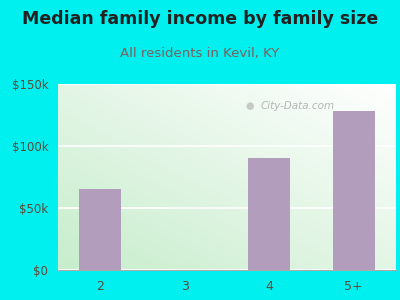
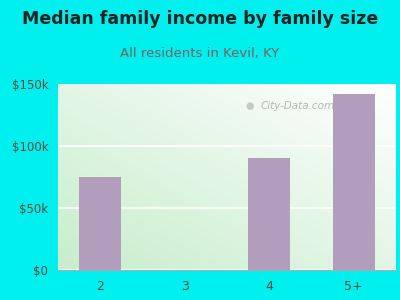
2: $65k -> $75k
5+: $128k -> $142k
